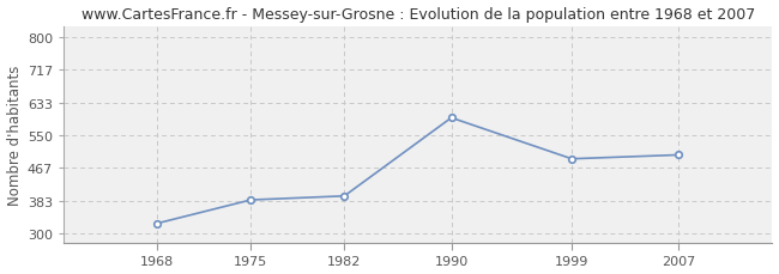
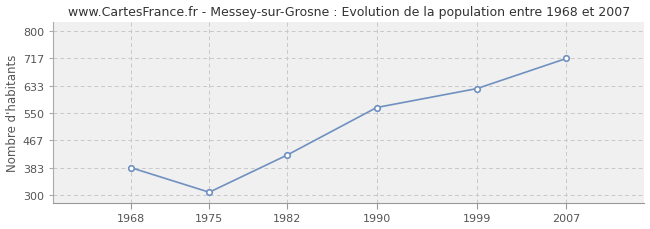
1968: 325 -> 383
1975: 385 -> 308
1982: 395 -> 422
1990: 595 -> 567
1999: 490 -> 625
2007: 500 -> 717
